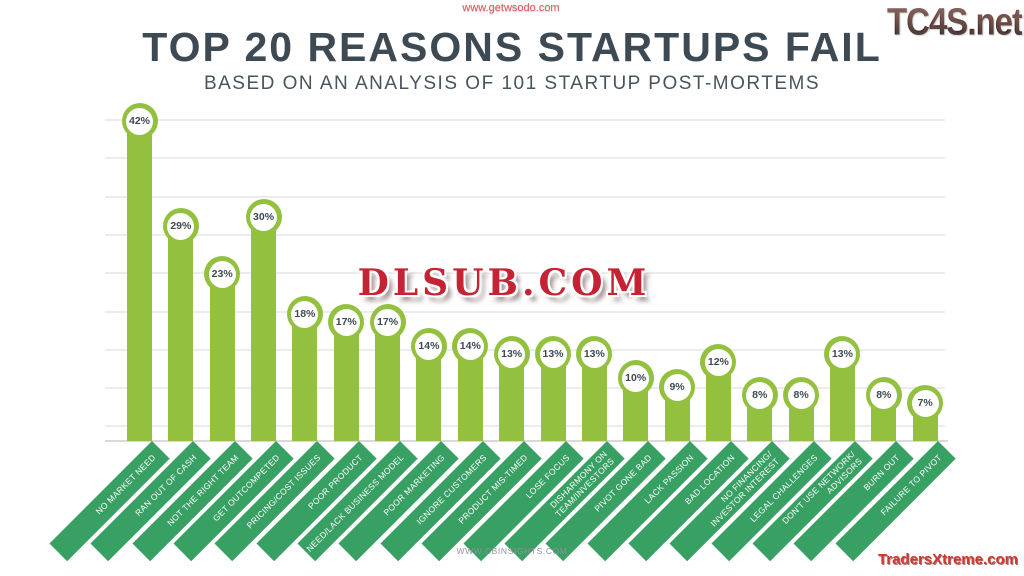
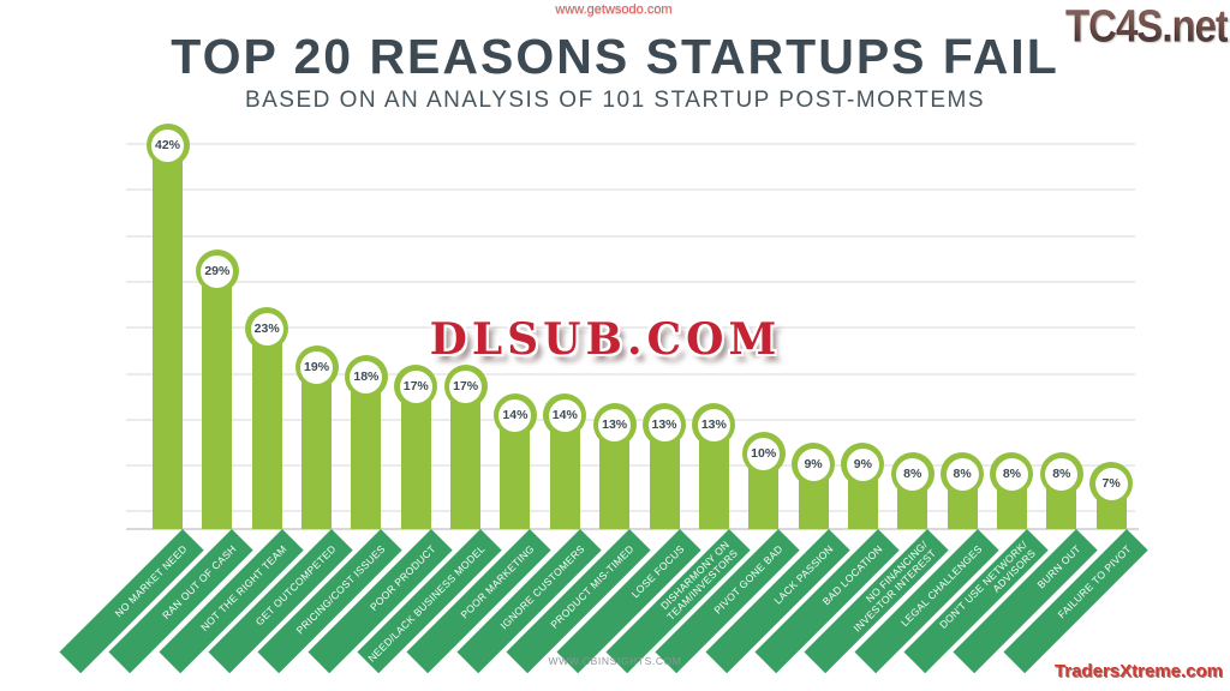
GET OUTCOMPETED: 30% -> 19%
BAD LOCATION: 12% -> 9%
DON'T USE NETWORK/ADVISORS: 13% -> 8%
